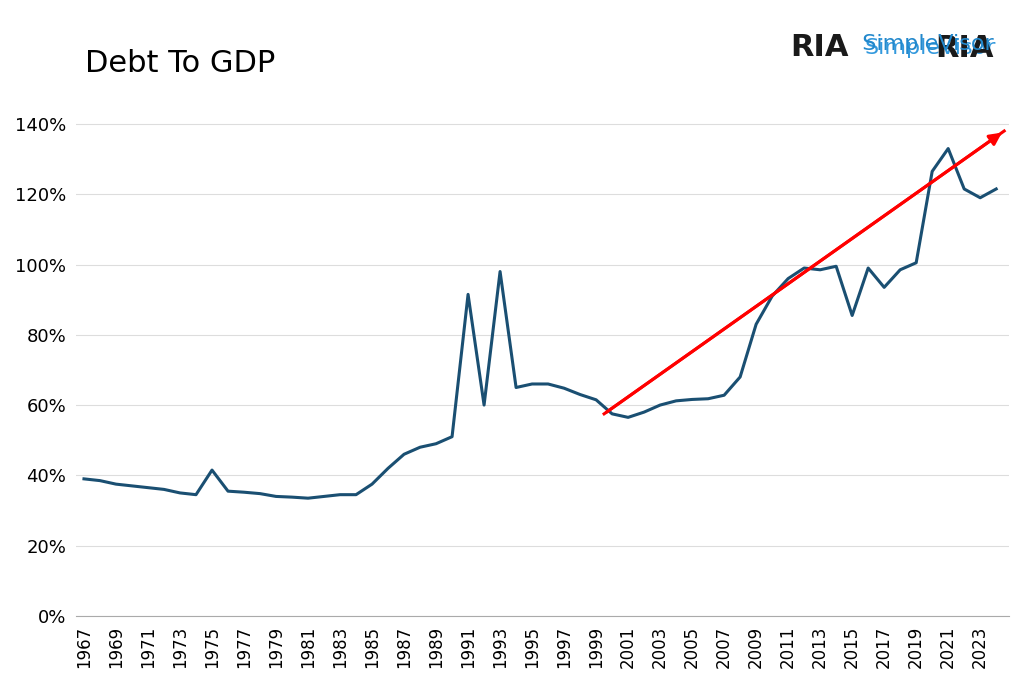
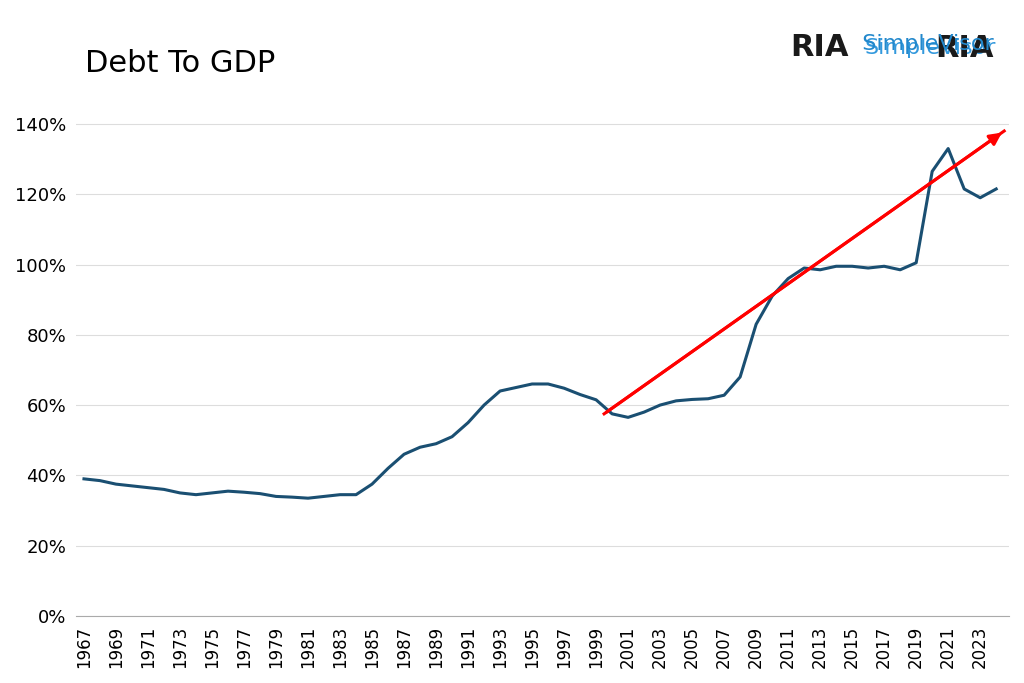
1975: 41.5% -> 35.0%
1991: 91.5% -> 55.0%
1993: 98.0% -> 64.0%
2015: 85.5% -> 99.5%
2017: 93.5% -> 99.5%
